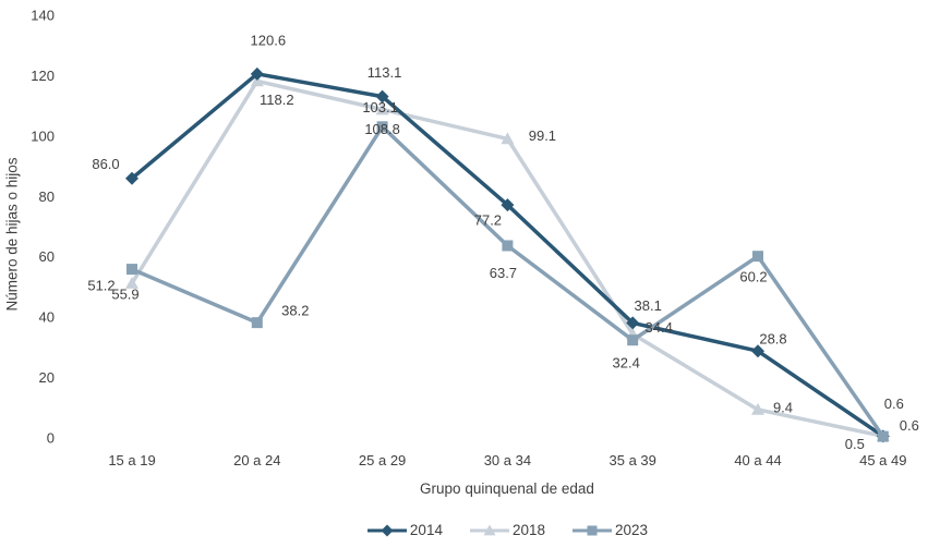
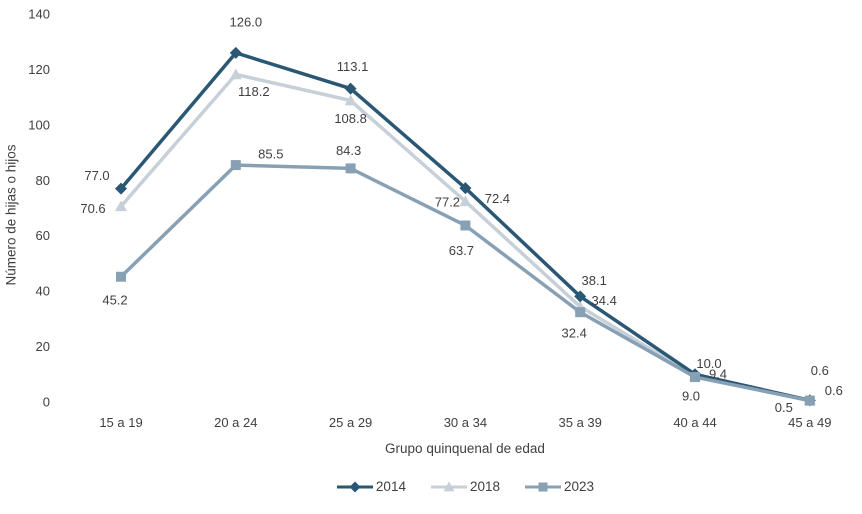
2014/15 a 19: 86.0 -> 77.0
2018/15 a 19: 51.2 -> 70.6
2023/15 a 19: 55.9 -> 45.2
2014/20 a 24: 120.6 -> 126.0
2023/20 a 24: 38.2 -> 85.5
2023/25 a 29: 103.1 -> 84.3
2018/30 a 34: 99.1 -> 72.4
2014/40 a 44: 28.8 -> 10.0
2023/40 a 44: 60.2 -> 9.0
